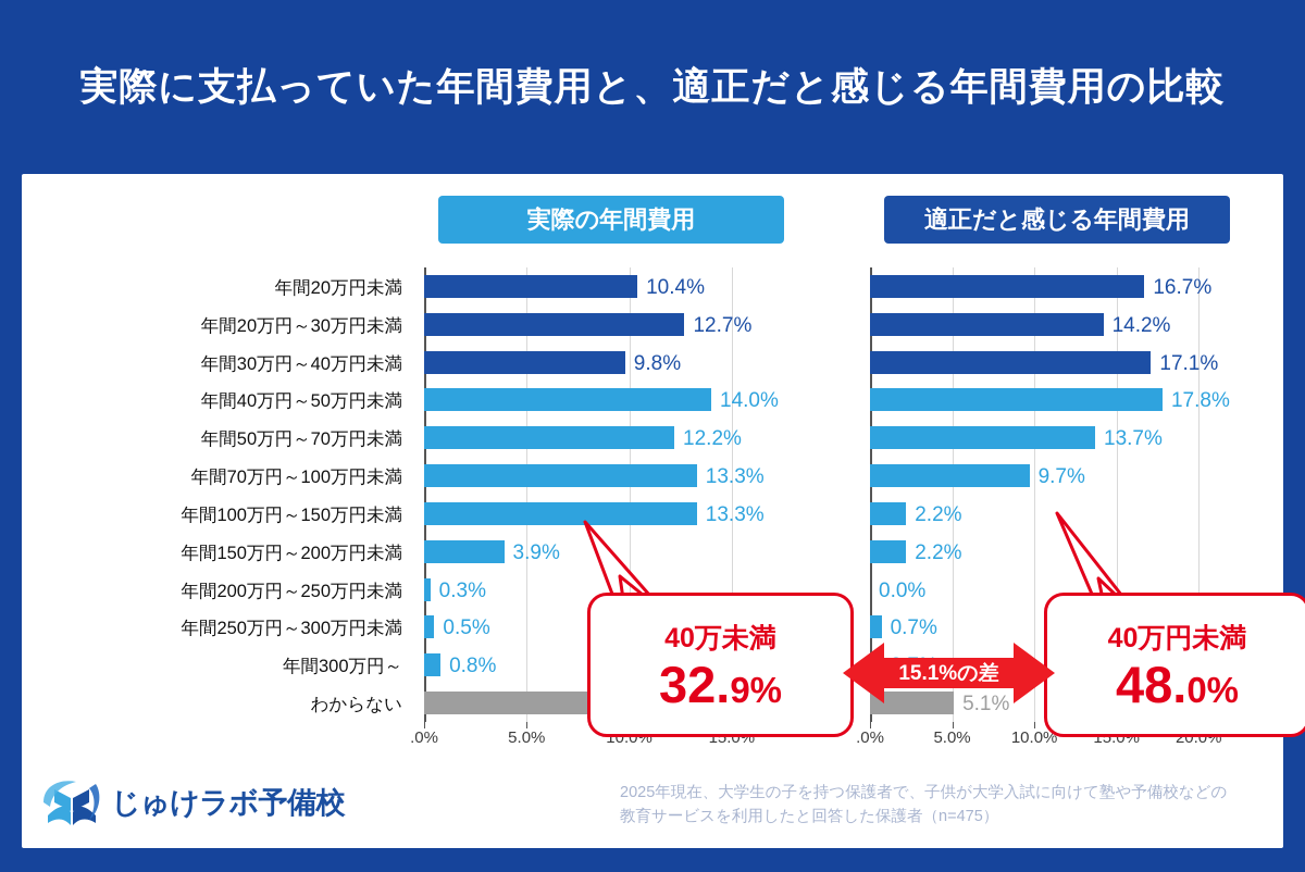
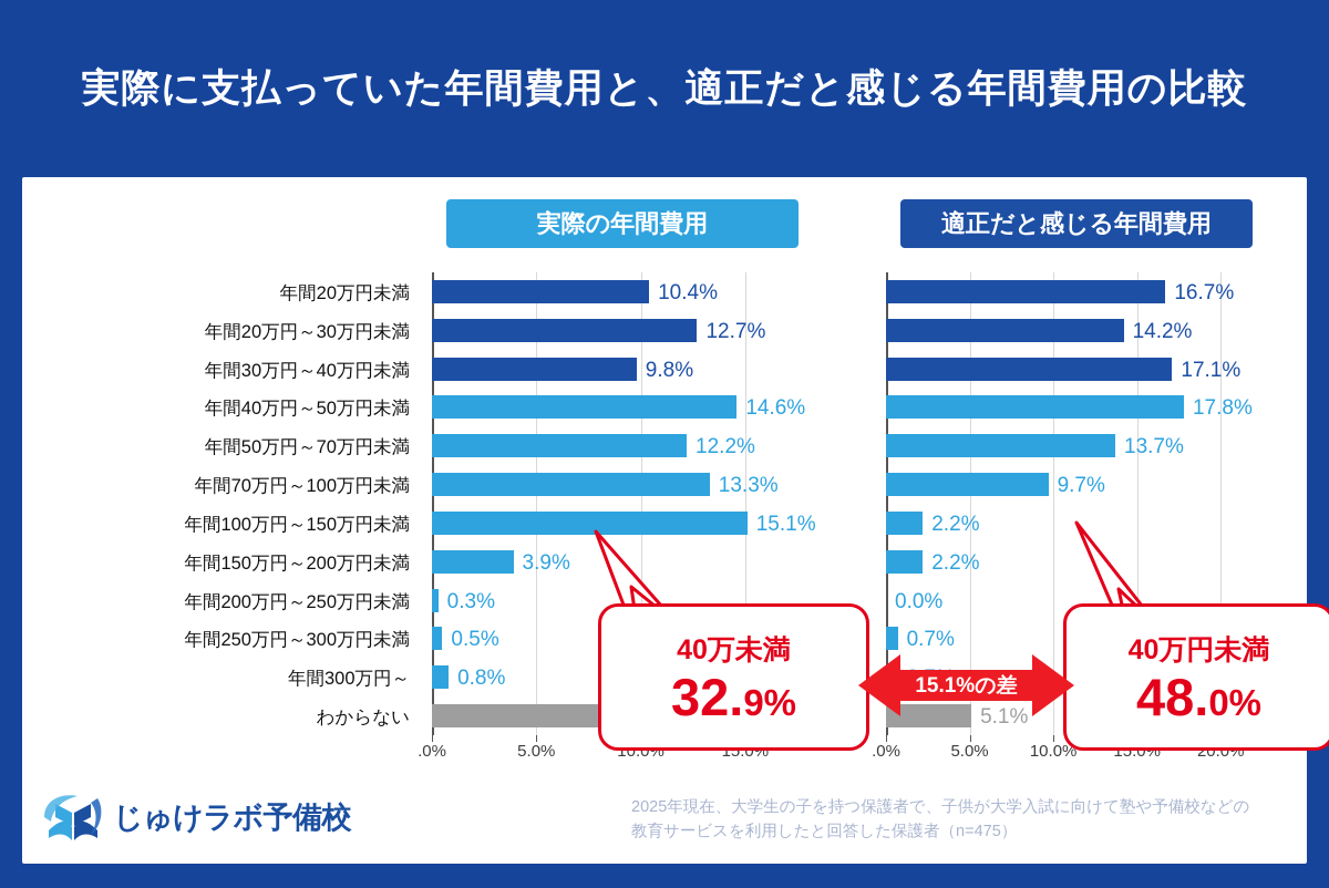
実際の年間費用/年間40万円～50万円未満: 14.0% -> 14.6%
実際の年間費用/年間100万円～150万円未満: 13.3% -> 15.1%
